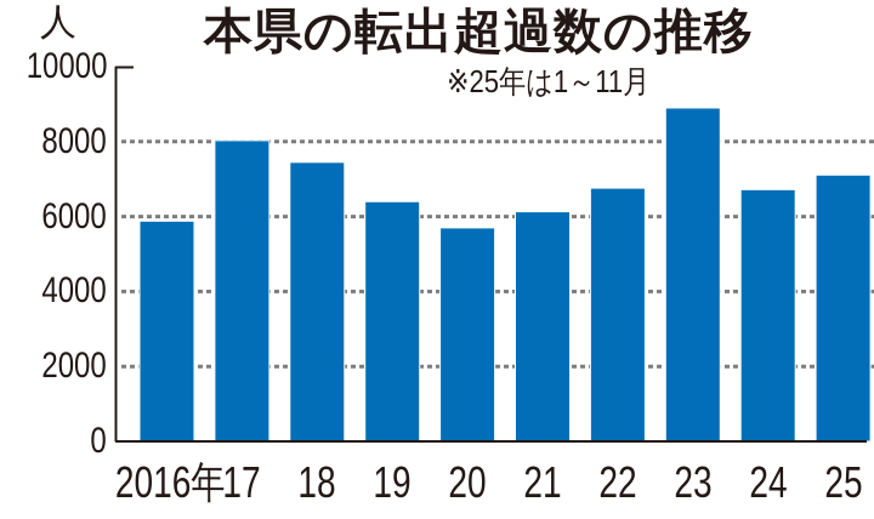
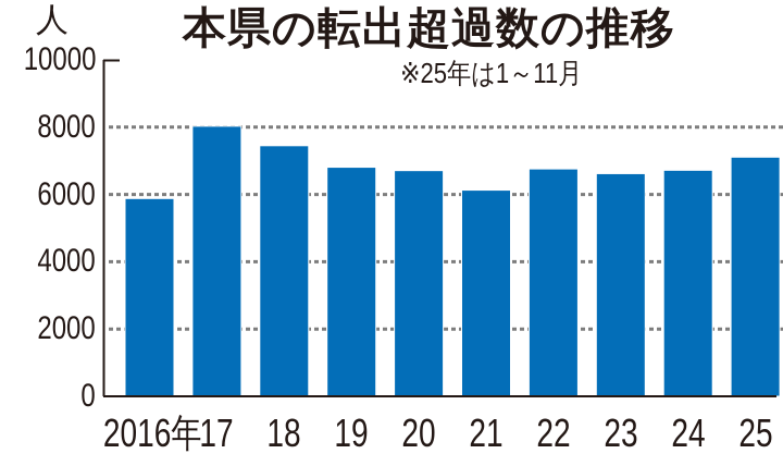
19: 6400 -> 6800
20: 5700 -> 6700
23: 8900 -> 6600
